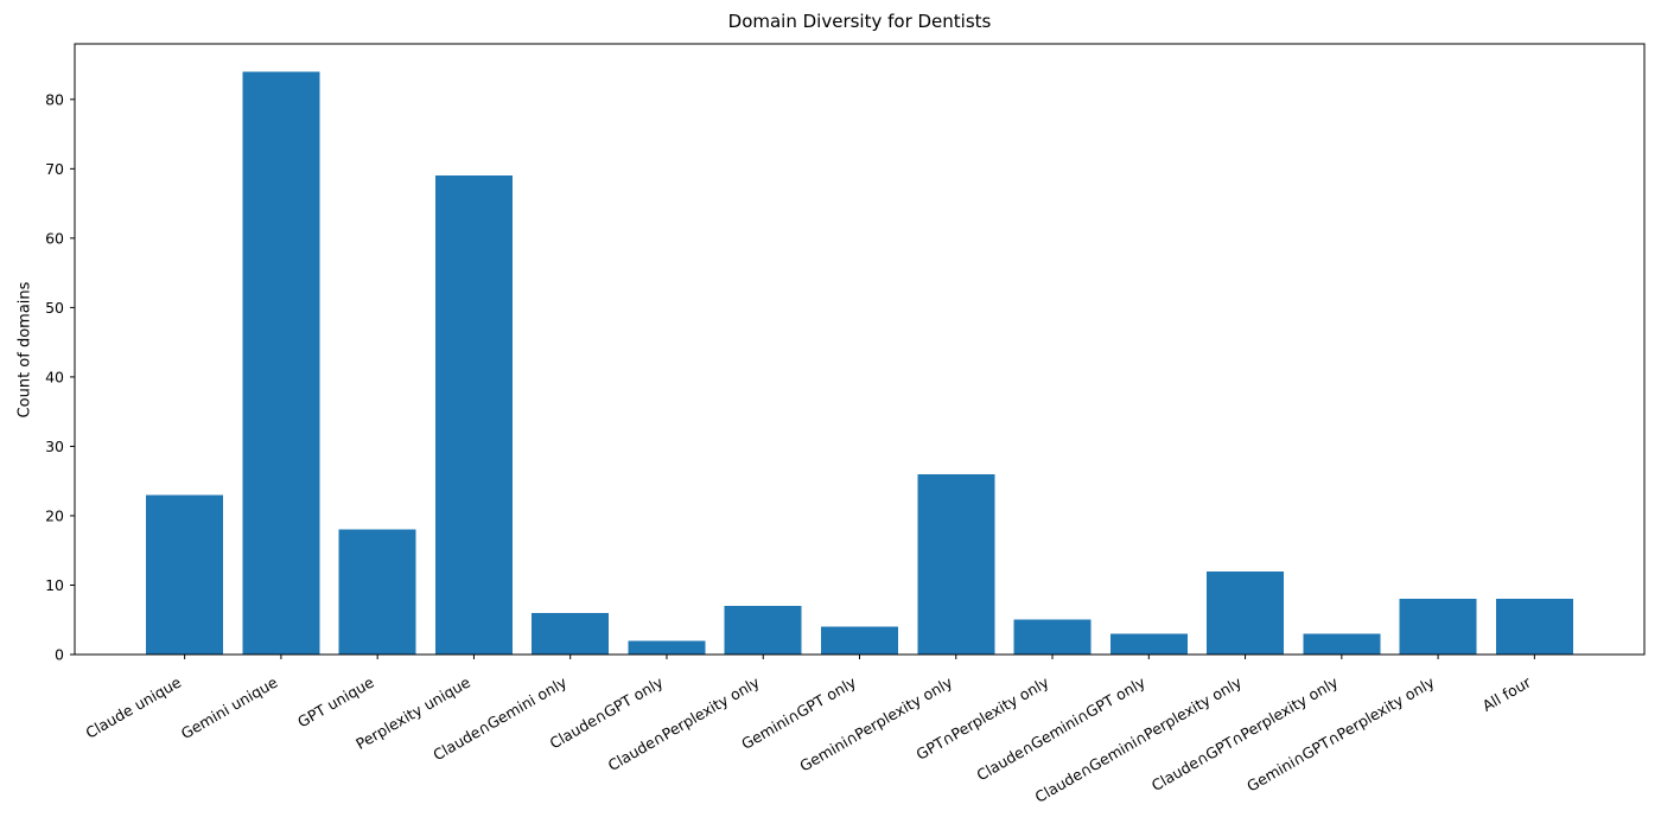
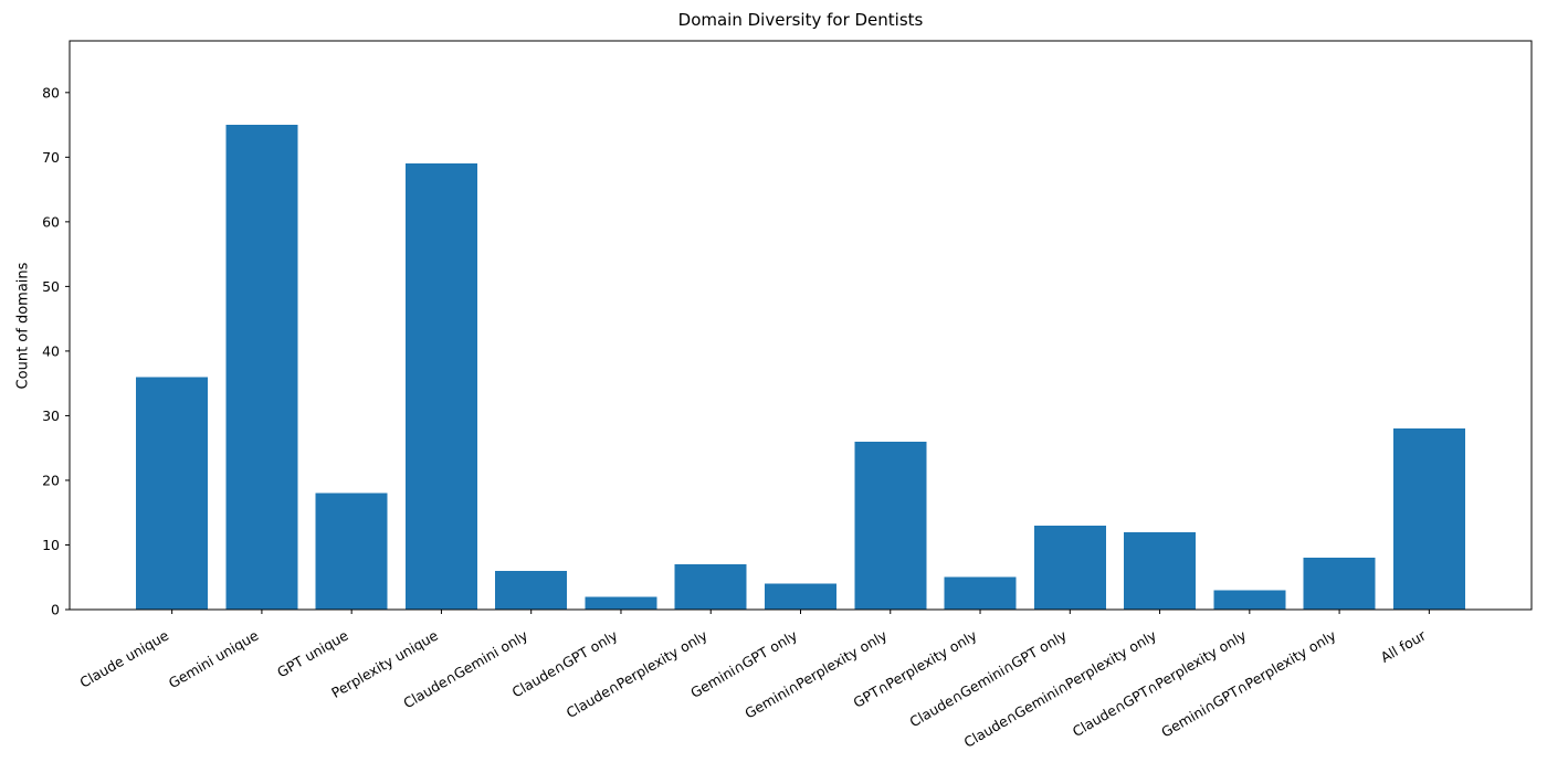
Claude unique: 23 -> 36
Gemini unique: 84 -> 75
Claude∩Gemini∩GPT only: 3 -> 13
All four: 8 -> 28
